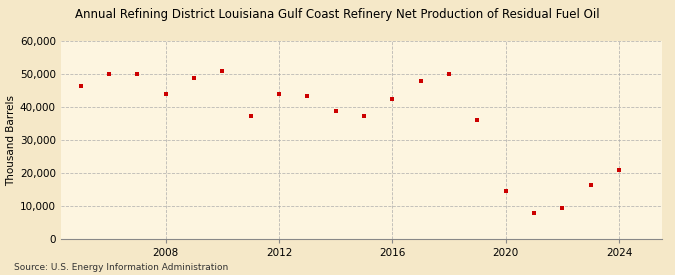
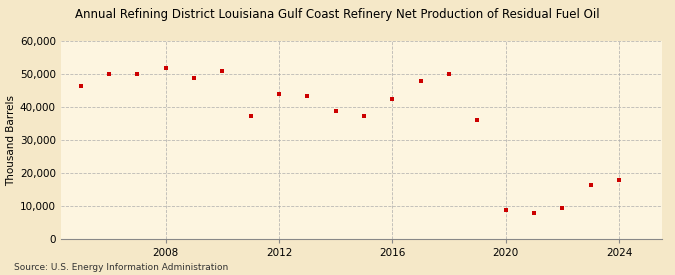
2008: 44,000 -> 52,000
2020: 14,500 -> 9,000
2024: 21,000 -> 18,000
